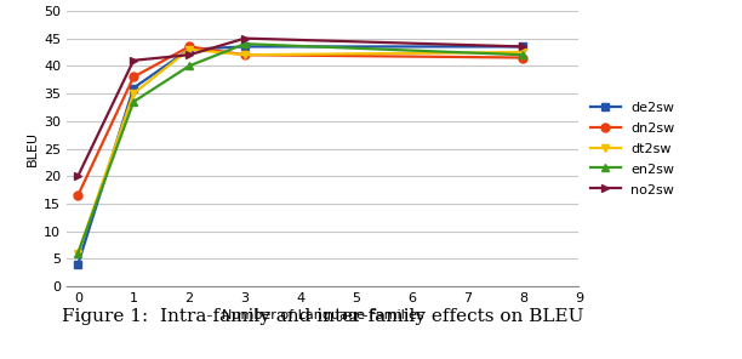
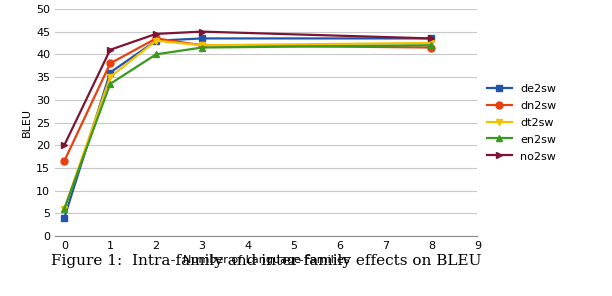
no2sw/2: 42.0 -> 44.5
en2sw/3: 44.0 -> 41.5
